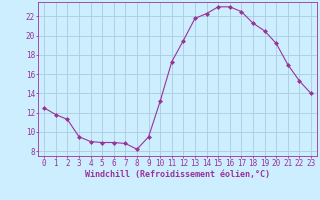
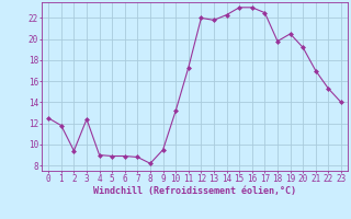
2: 11.3 -> 9.4
3: 9.5 -> 12.4
12: 19.5 -> 22.0
18: 21.3 -> 19.8
